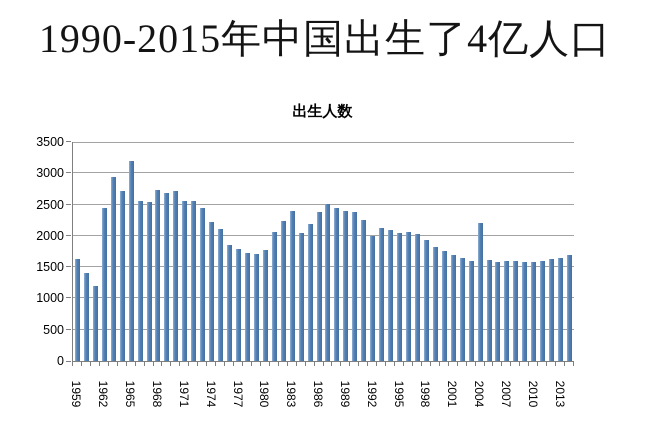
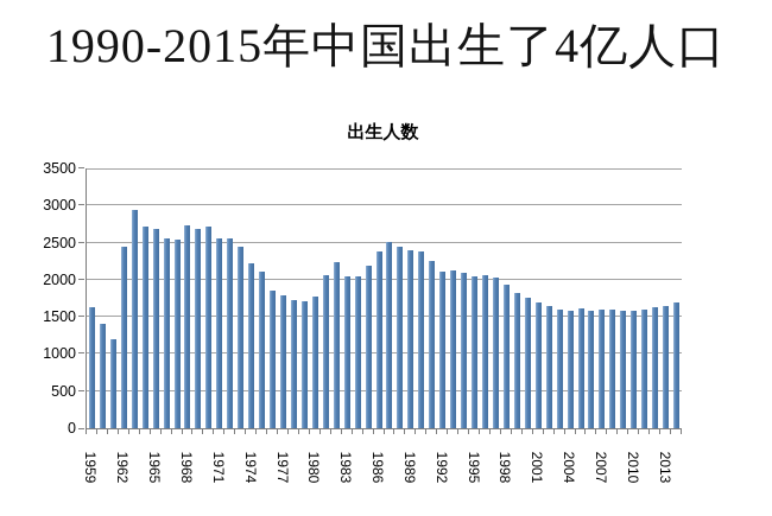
1965: 3200 -> 2700
1983: 2400 -> 2100
1992: 2000 -> 2100
2004: 2200 -> 1600
